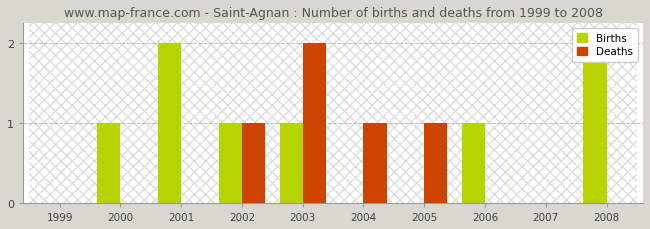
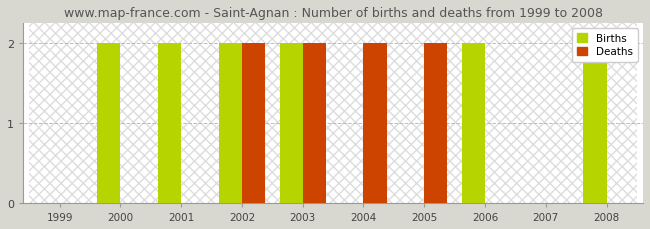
Births/2000: 1 -> 2
Births/2002: 1 -> 2
Deaths/2002: 1 -> 2
Births/2003: 1 -> 2
Deaths/2004: 1 -> 2
Deaths/2005: 1 -> 2
Births/2006: 1 -> 2
